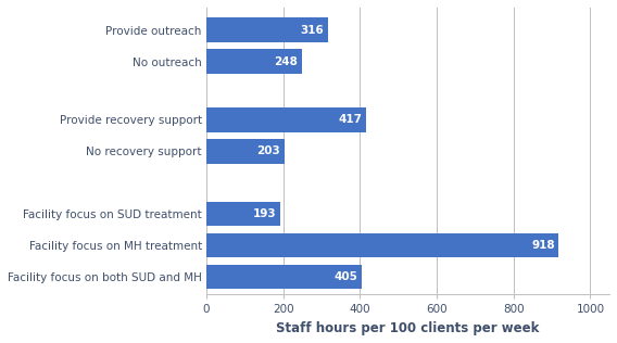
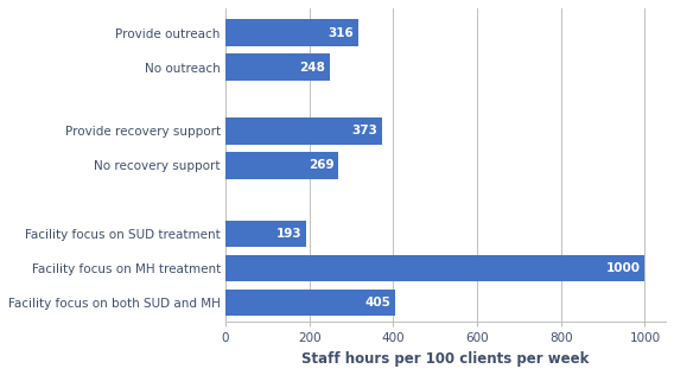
Provide recovery support: 417 -> 373
No recovery support: 203 -> 269
Facility focus on MH treatment: 918 -> 1000
